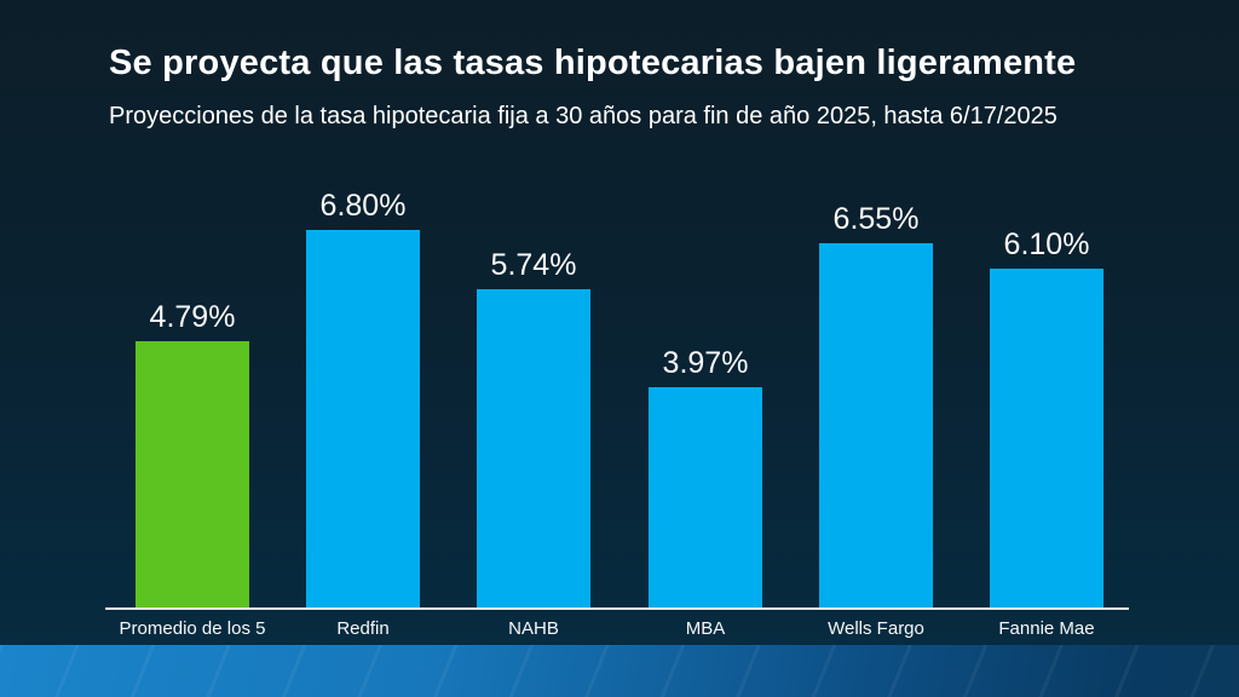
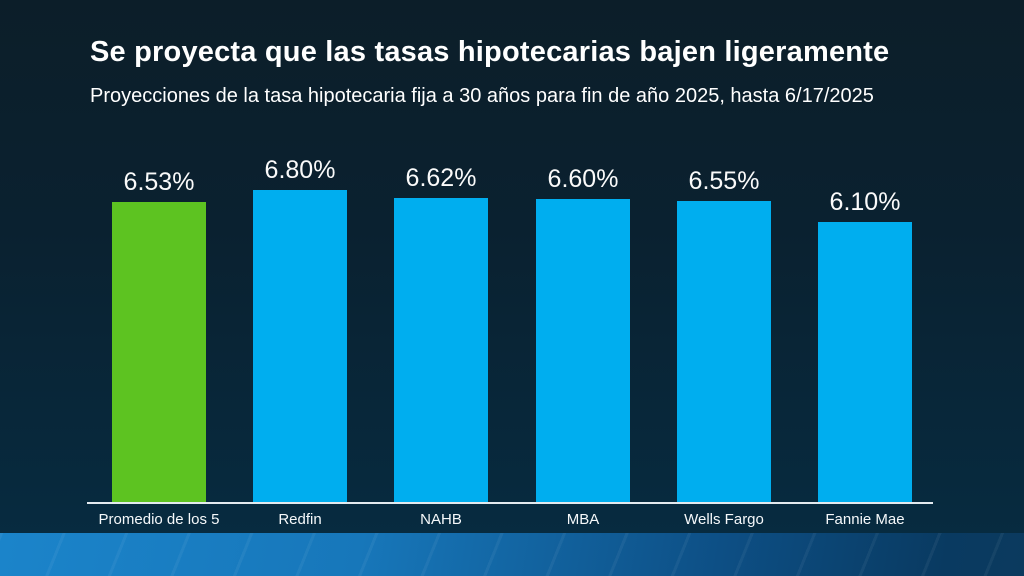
Promedio de los 5: 4.79% -> 6.53%
NAHB: 5.74% -> 6.62%
MBA: 3.97% -> 6.60%
